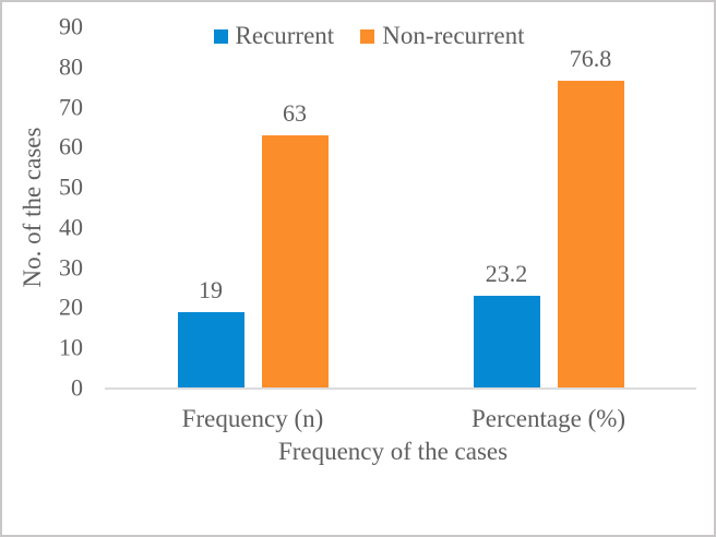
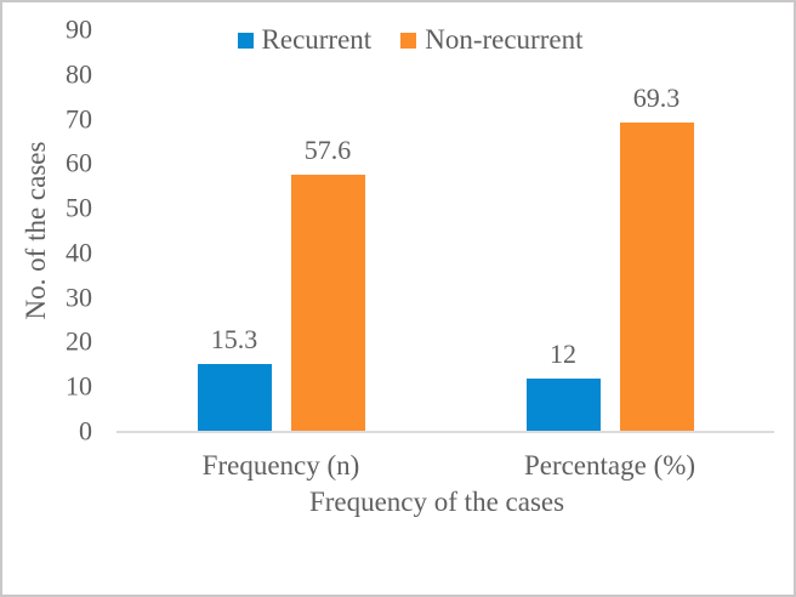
Recurrent/Frequency (n): 19 -> 15.3
Non-recurrent/Frequency (n): 63 -> 57.6
Recurrent/Percentage (%): 23.2 -> 12
Non-recurrent/Percentage (%): 76.8 -> 69.3
